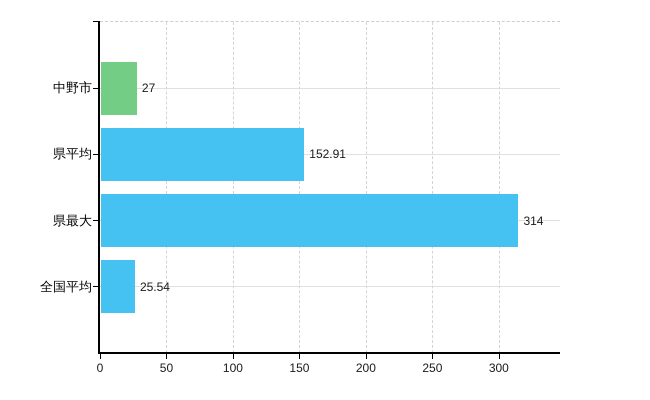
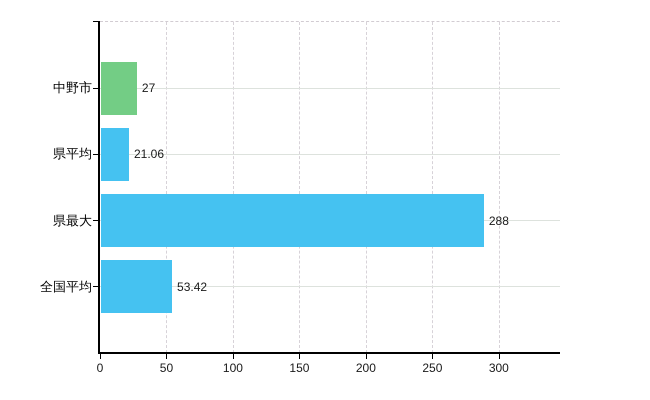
県平均: 152.91 -> 21.06
県最大: 314 -> 288
全国平均: 25.54 -> 53.42
